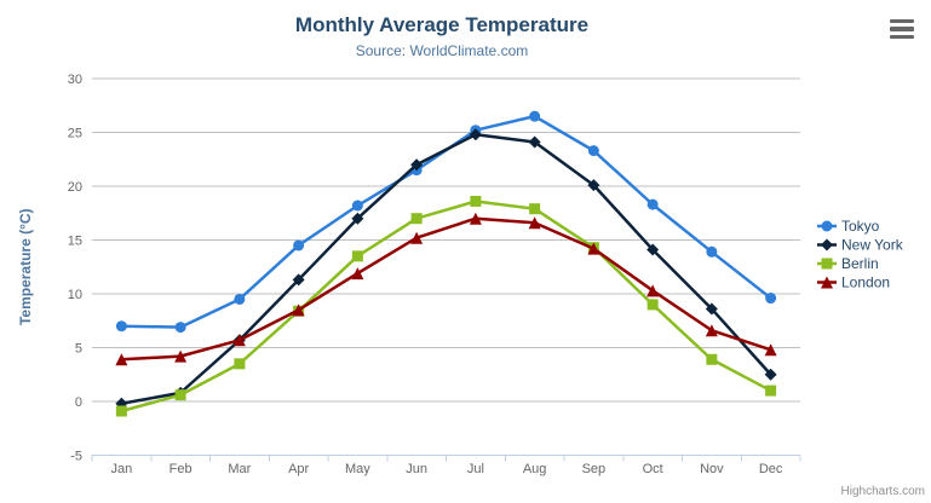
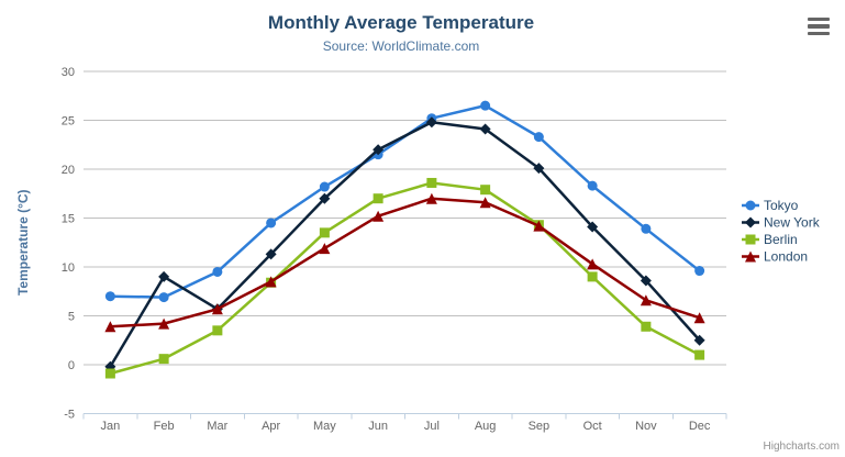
New York/Feb: 1 -> 9
